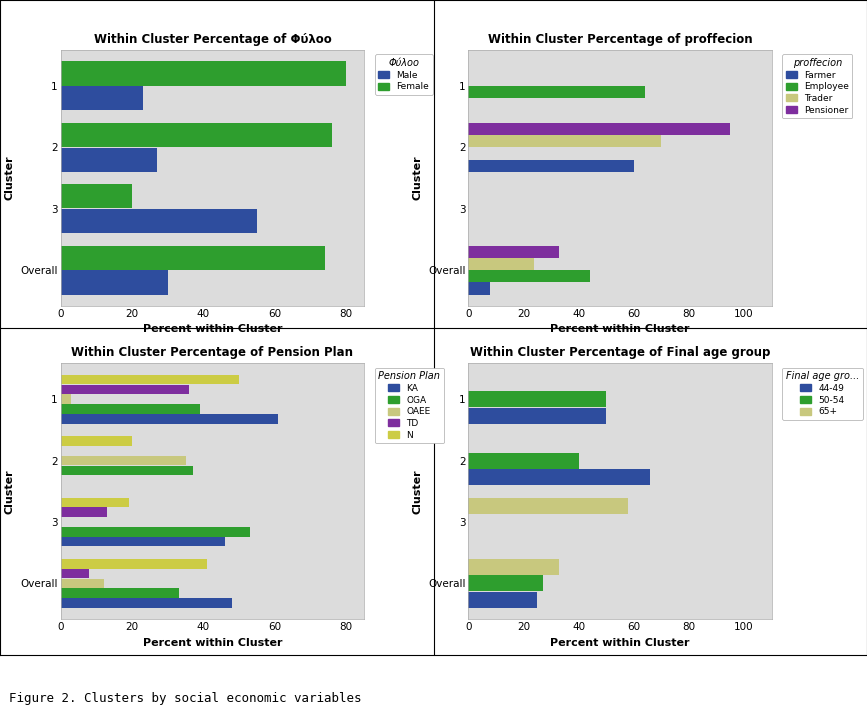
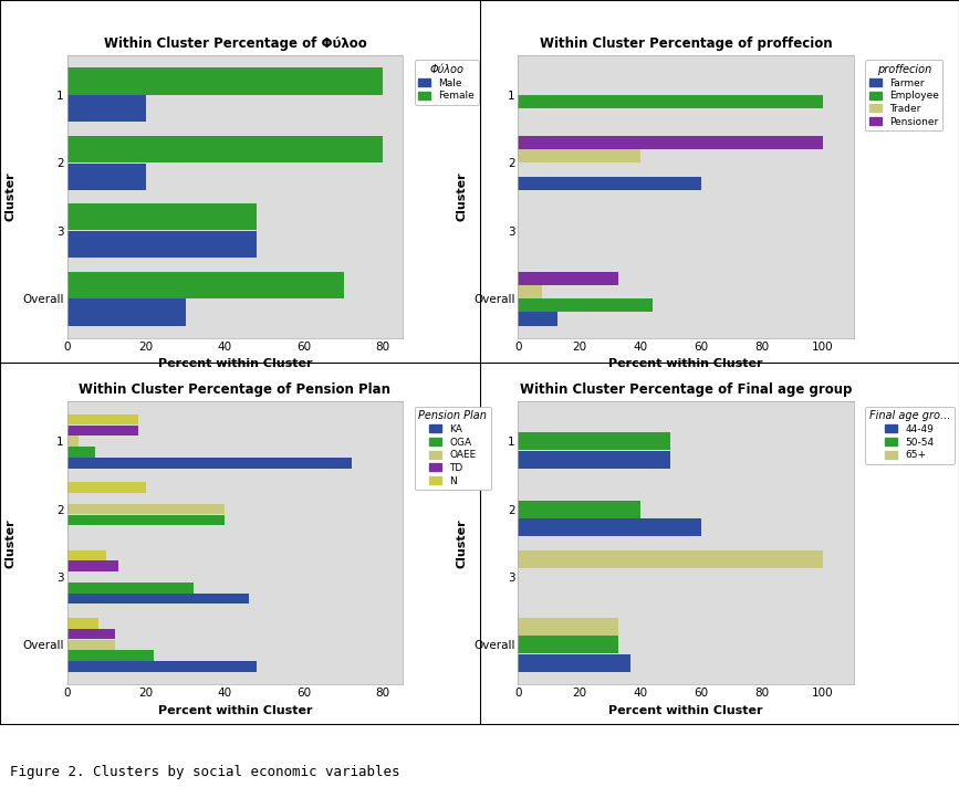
Within Cluster Percentage of Φύλoο/Male/1: 23 -> 20
Within Cluster Percentage of Φύλoο/Female/2: 76 -> 80
Within Cluster Percentage of Φύλoο/Male/2: 27 -> 20
Within Cluster Percentage of Φύλoο/Female/3: 20 -> 48
Within Cluster Percentage of Φύλoο/Male/3: 55 -> 48
Within Cluster Percentage of Φύλoο/Female/Overall: 74 -> 70
Within Cluster Percentage of proffecion/Employee/1: 64 -> 100
Within Cluster Percentage of proffecion/Pensioner/2: 95 -> 100
Within Cluster Percentage of proffecion/Trader/2: 70 -> 40
Within Cluster Percentage of proffecion/Trader/Overall: 24 -> 8
Within Cluster Percentage of proffecion/Farmer/Overall: 8 -> 13
Within Cluster Percentage of Pension Plan/N/1: 50 -> 18
Within Cluster Percentage of Pension Plan/TD/1: 36 -> 18
Within Cluster Percentage of Pension Plan/OGA/1: 39 -> 7
Within Cluster Percentage of Pension Plan/KA/1: 61 -> 72
Within Cluster Percentage of Pension Plan/OAEE/2: 35 -> 40
Within Cluster Percentage of Pension Plan/OGA/2: 37 -> 40
Within Cluster Percentage of Pension Plan/N/3: 19 -> 10
Within Cluster Percentage of Pension Plan/OGA/3: 53 -> 32
Within Cluster Percentage of Pension Plan/N/Overall: 41 -> 8
Within Cluster Percentage of Pension Plan/TD/Overall: 8 -> 12
Within Cluster Percentage of Pension Plan/OGA/Overall: 33 -> 22
Within Cluster Percentage of Final age group/44-49/2: 66 -> 60
Within Cluster Percentage of Final age group/65+/3: 58 -> 100
Within Cluster Percentage of Final age group/50-54/Overall: 27 -> 33
Within Cluster Percentage of Final age group/44-49/Overall: 25 -> 37
